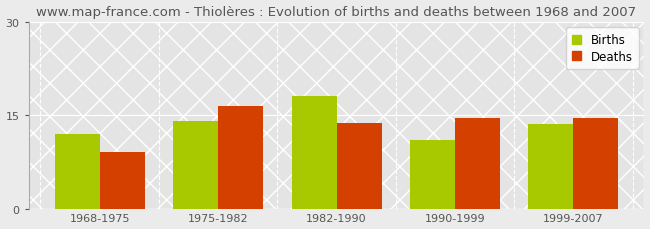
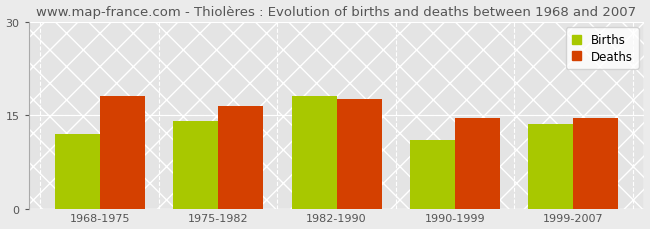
Deaths/1968-1975: 9.0 -> 18.0
Deaths/1982-1990: 13.8 -> 17.5
